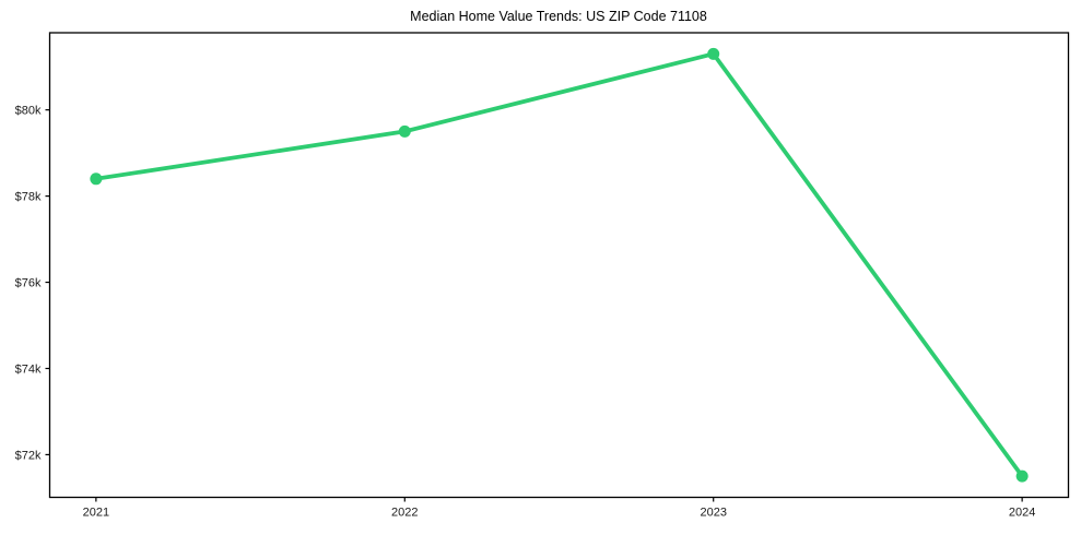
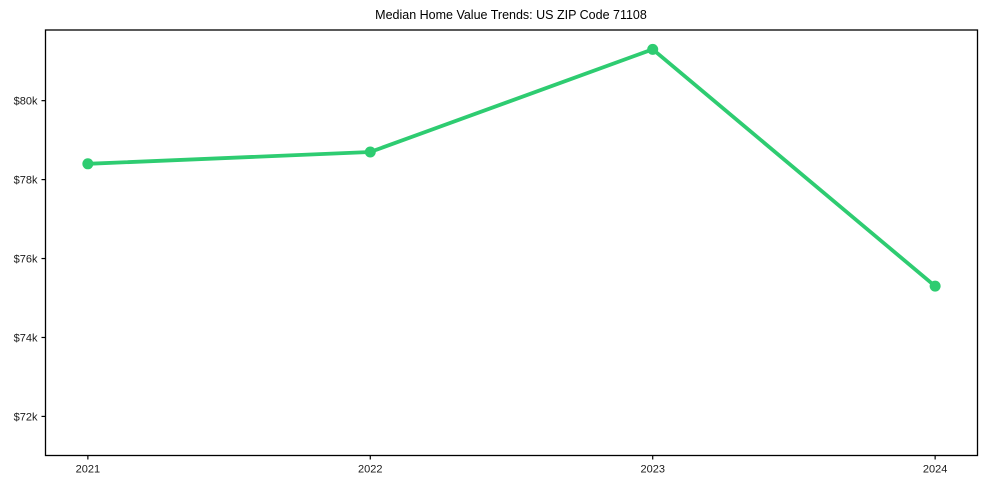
2022: $79.5k -> $78.7k
2024: $71.5k -> $75.3k
